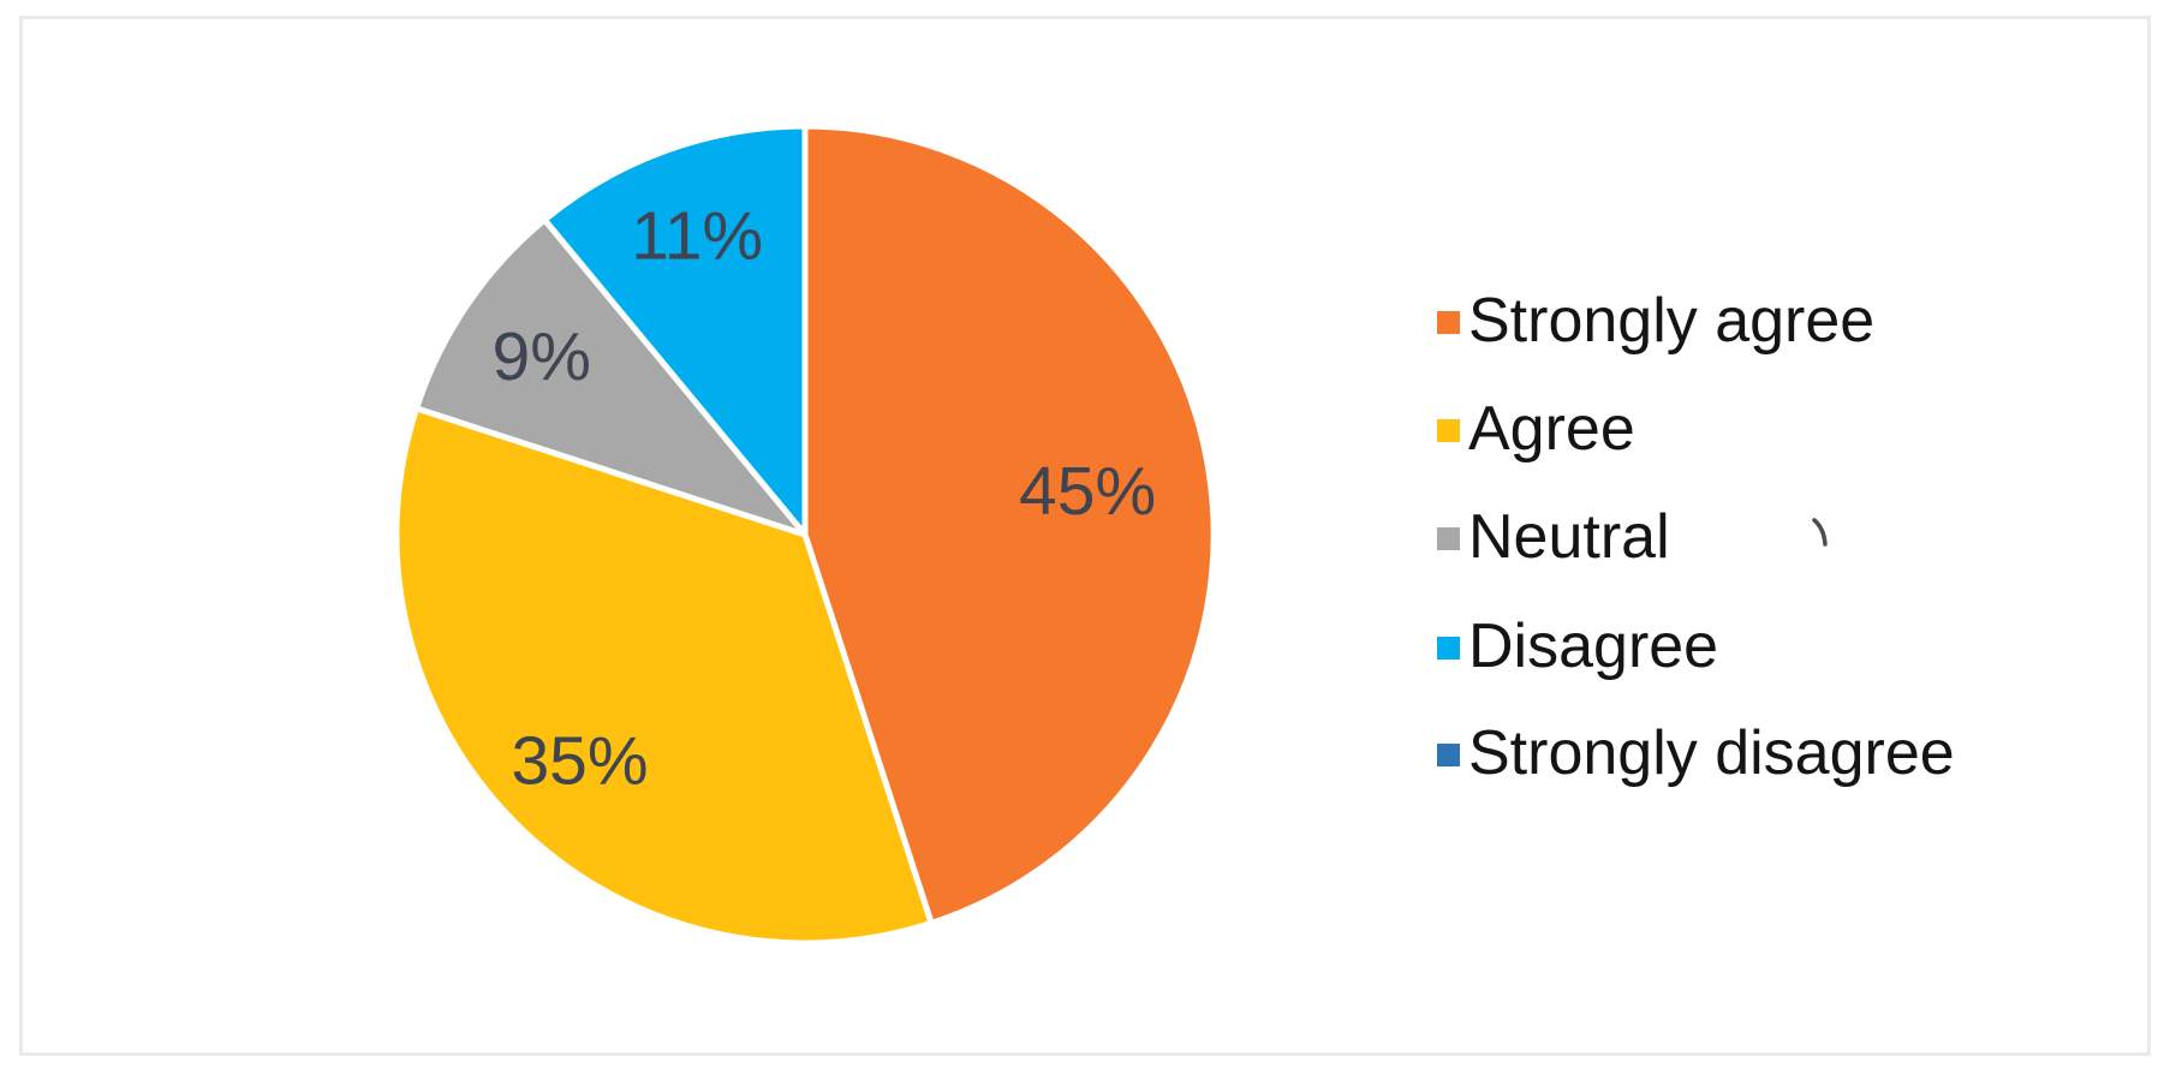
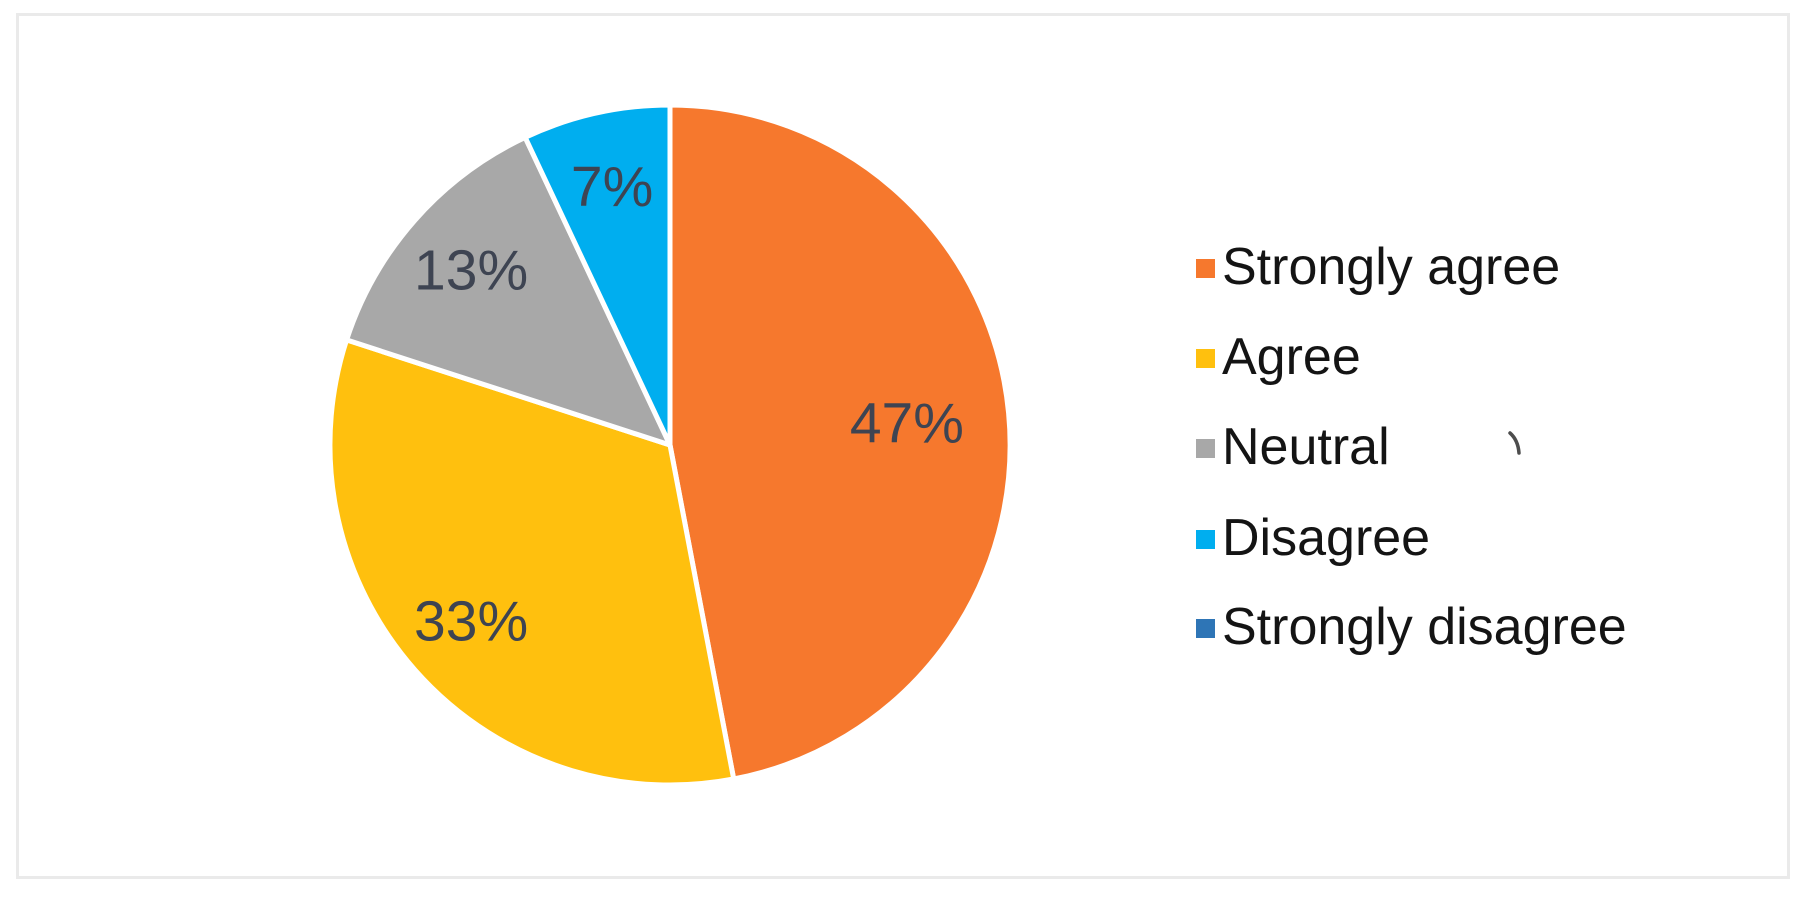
Strongly agree: 45% -> 47%
Agree: 35% -> 33%
Neutral: 9% -> 13%
Disagree: 11% -> 7%
